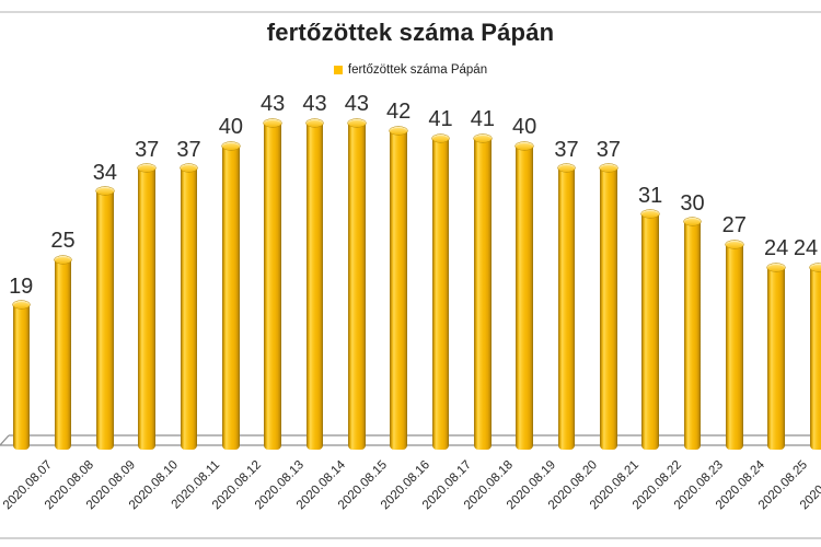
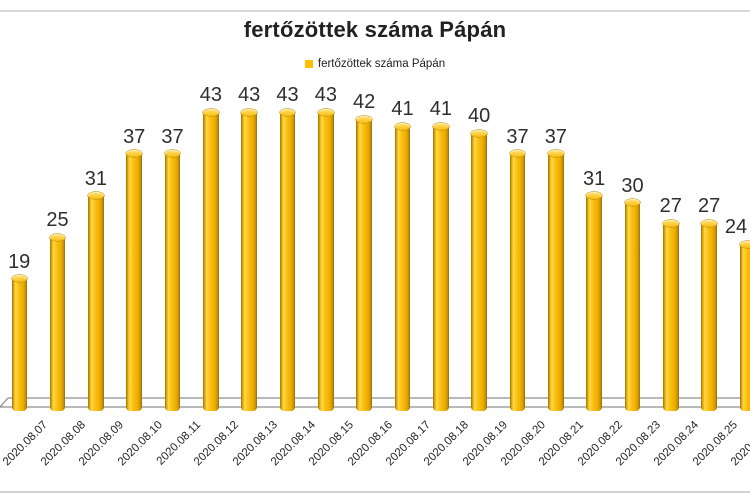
2020.08.09: 34 -> 31
2020.08.12: 40 -> 43
2020.08.25: 24 -> 27
